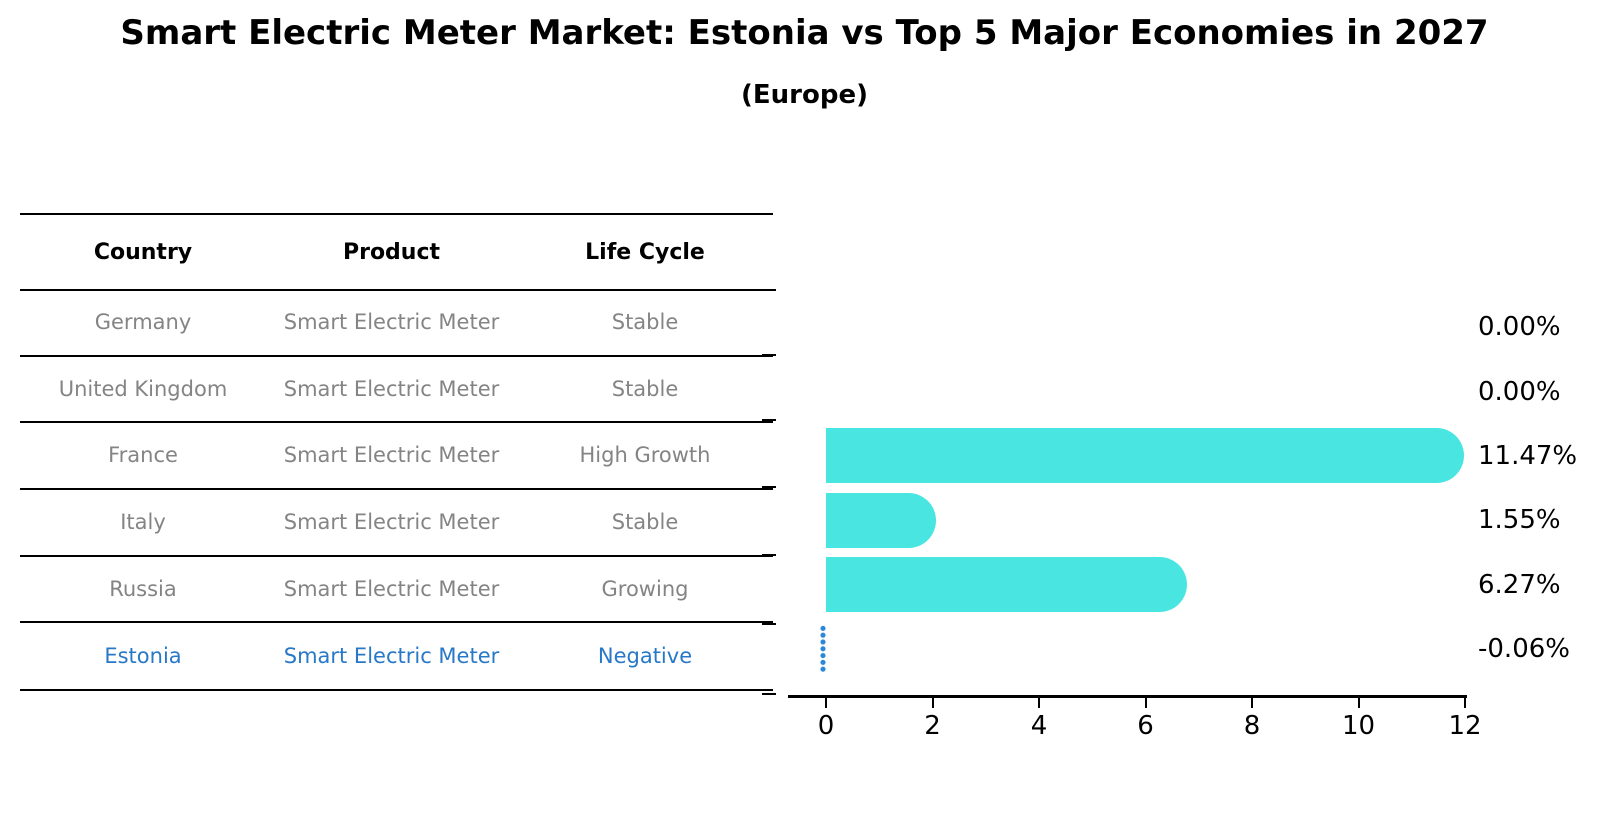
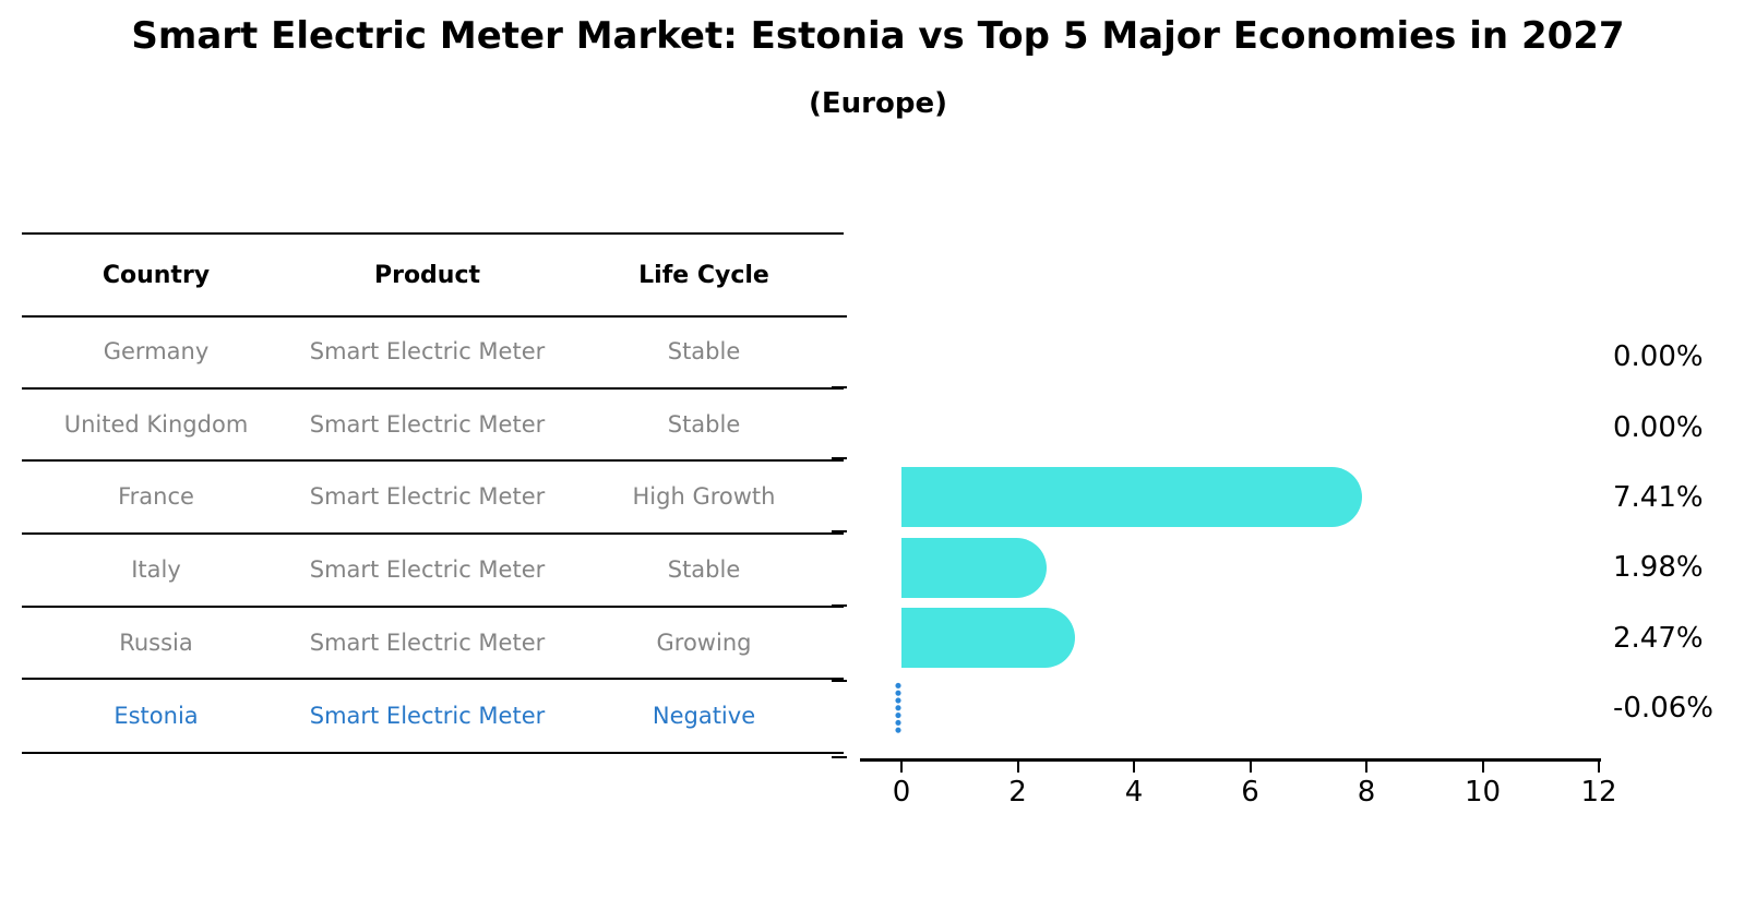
France: 11.47% -> 7.41%
Italy: 1.55% -> 1.98%
Russia: 6.27% -> 2.47%
